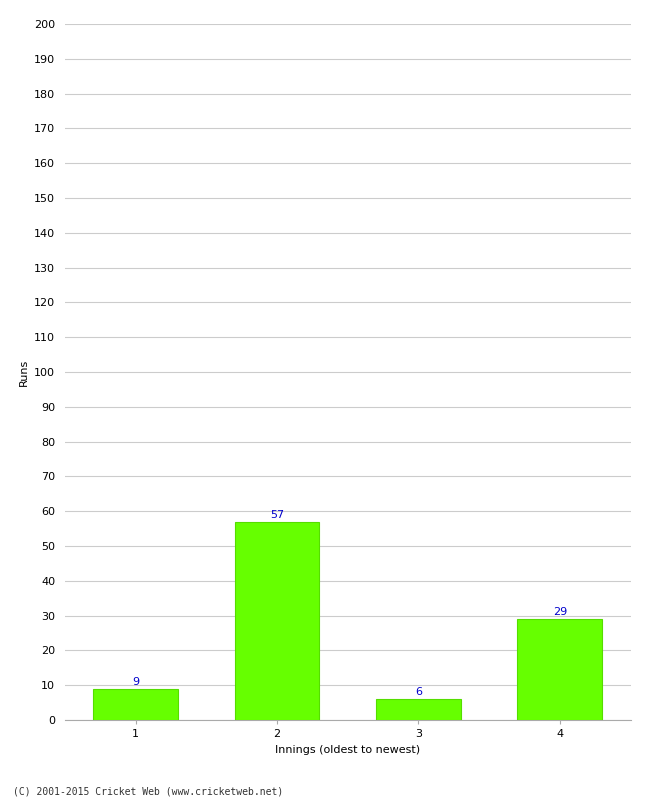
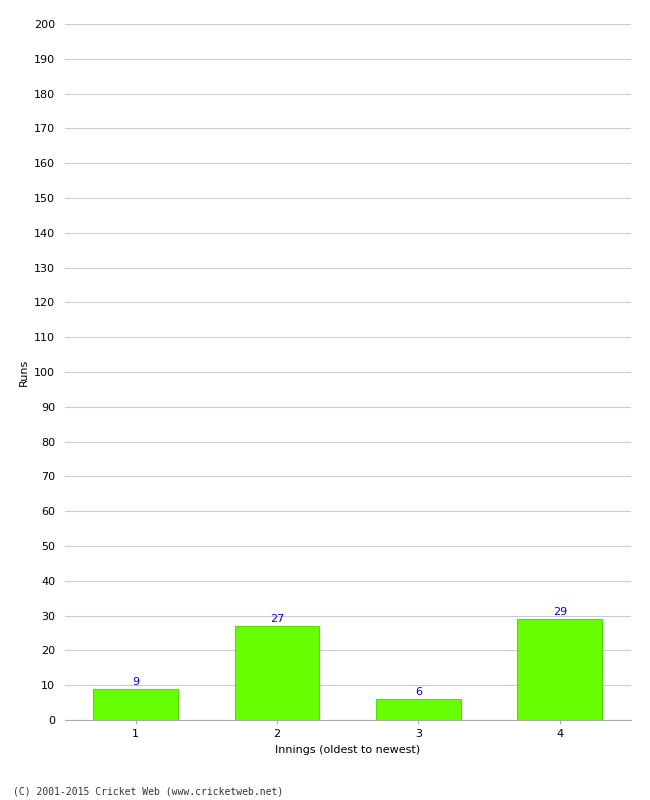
2: 57 -> 27
